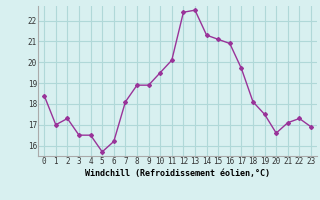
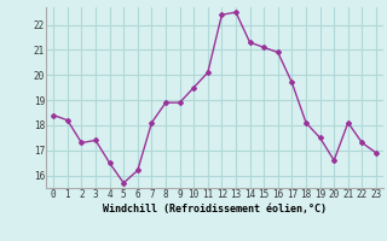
1: 17.0 -> 18.2
3: 16.5 -> 17.4
21: 17.1 -> 18.1
